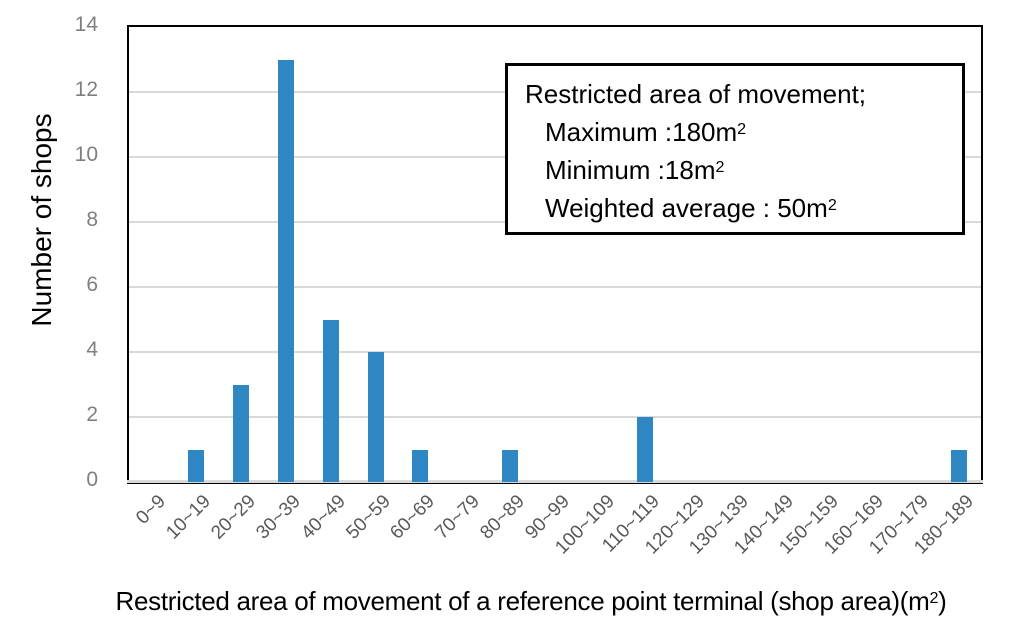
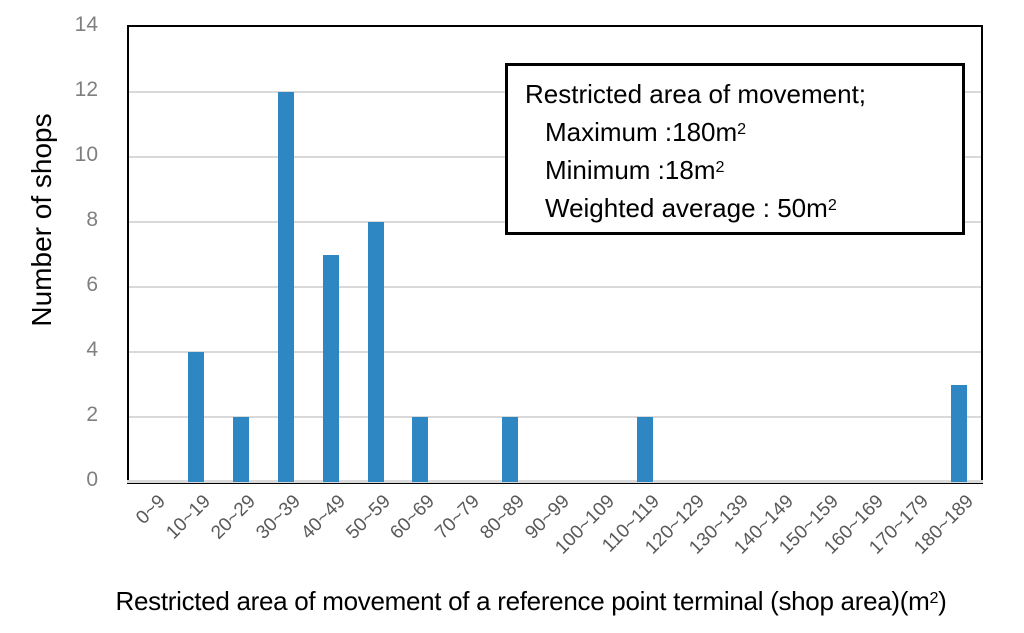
10~19: 1 -> 4
20~29: 3 -> 2
30~39: 13 -> 12
40~49: 5 -> 7
50~59: 4 -> 8
60~69: 1 -> 2
80~89: 1 -> 2
180~189: 1 -> 3
